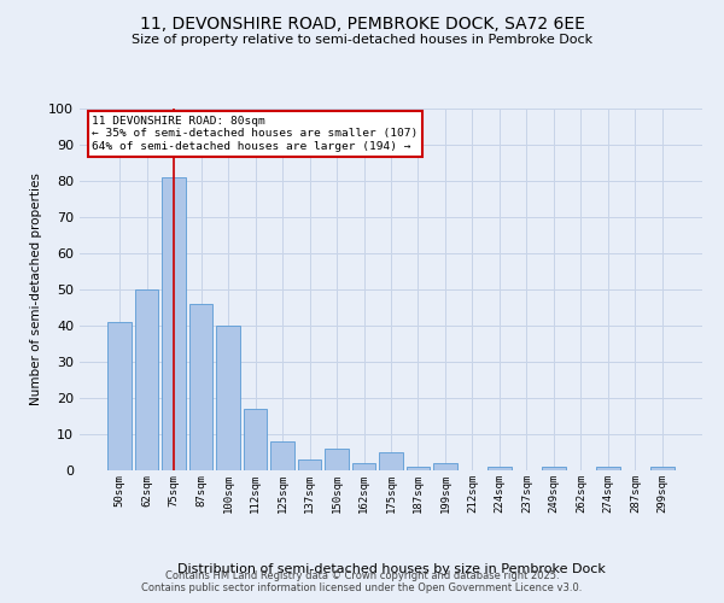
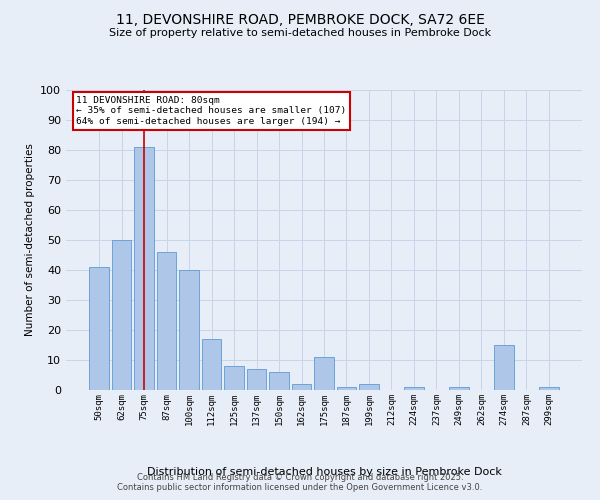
137sqm: 3 -> 7
175sqm: 5 -> 11
274sqm: 1 -> 15
